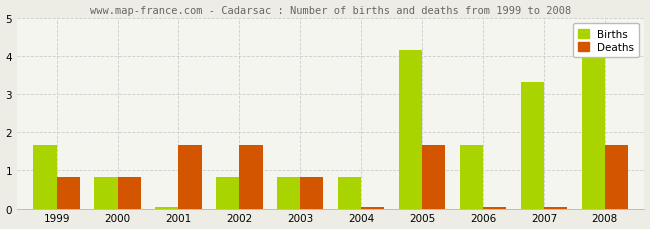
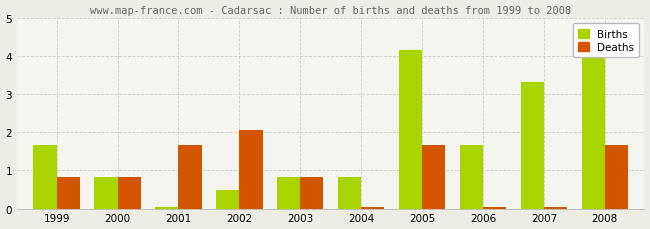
Births/2002: 0.83 -> 0.50
Deaths/2002: 1.67 -> 2.05
